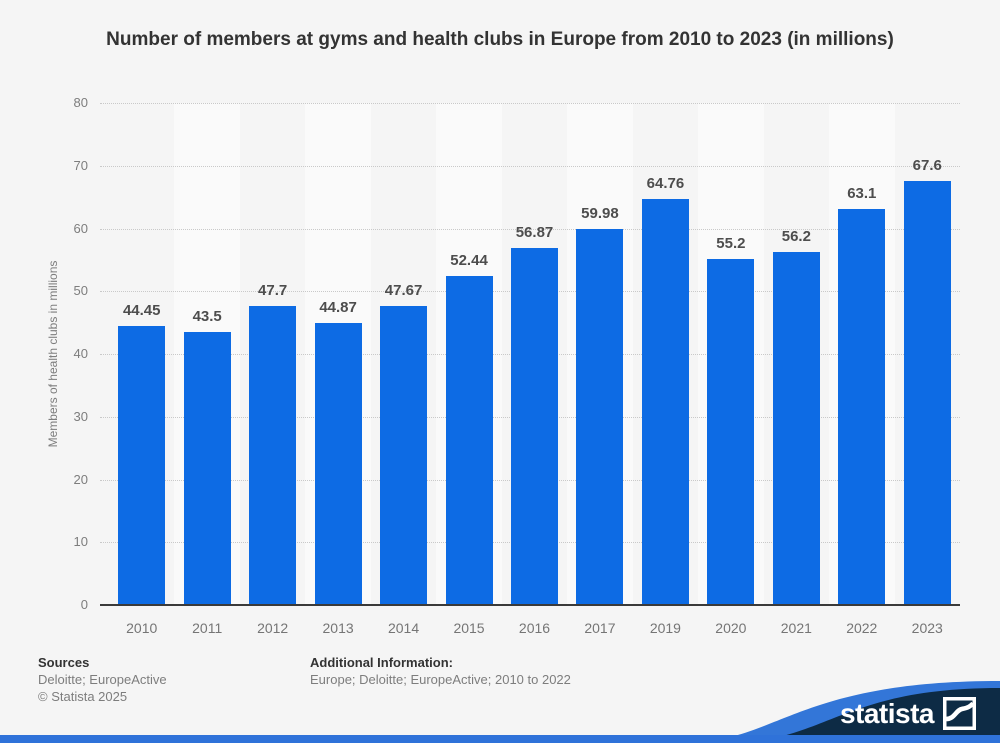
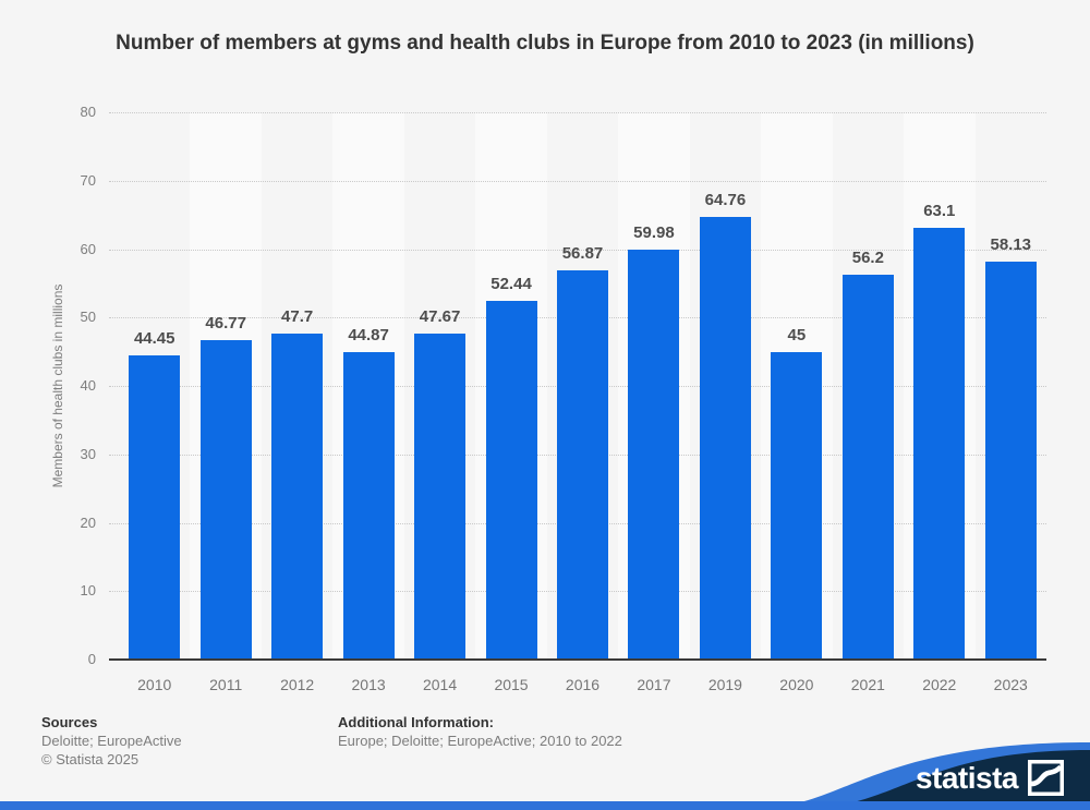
2011: 43.5 -> 46.77
2020: 55.2 -> 45
2023: 67.6 -> 58.13
